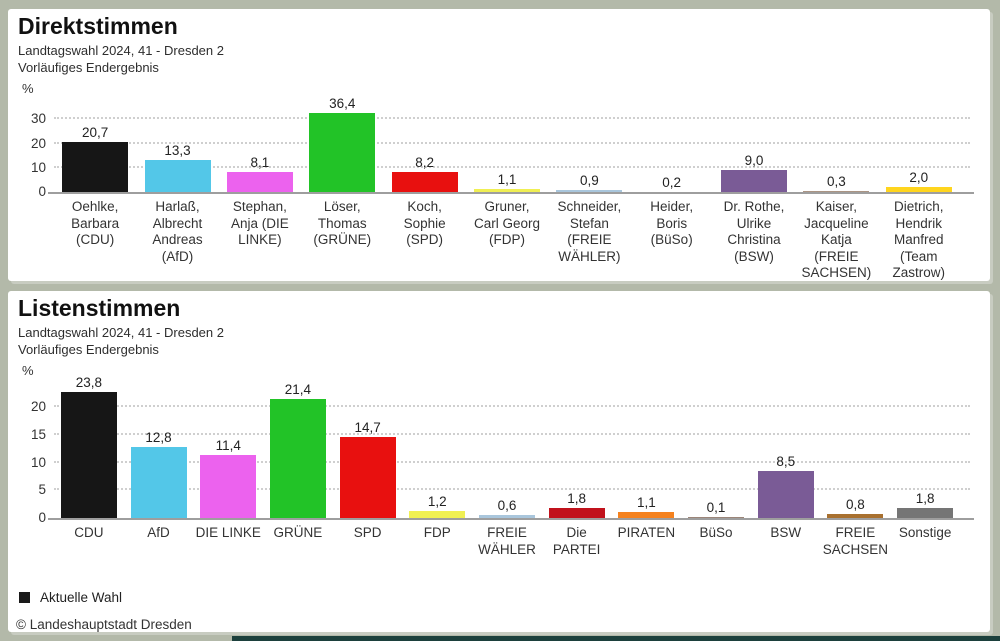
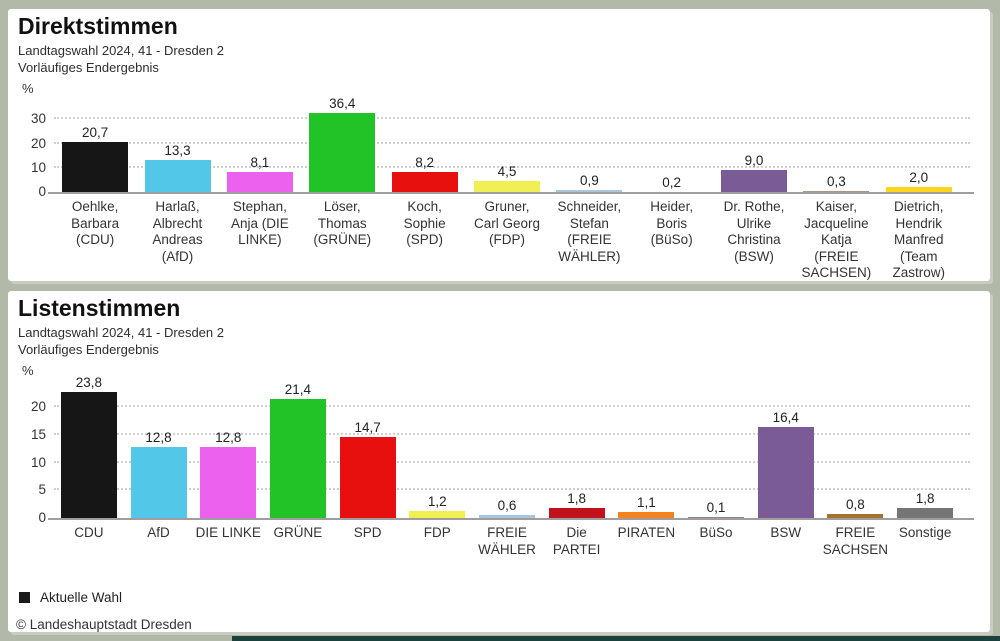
Direktstimmen/Gruner, Carl Georg (FDP): 1,1 -> 4,5
Listenstimmen/DIE LINKE: 11,4 -> 12,8
Listenstimmen/BSW: 8,5 -> 16,4
